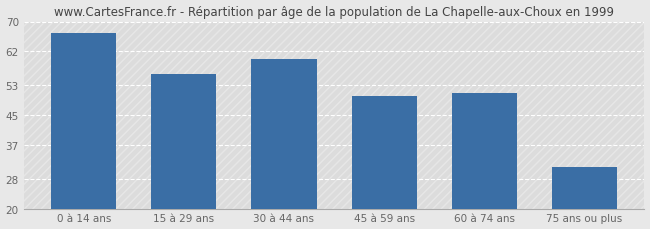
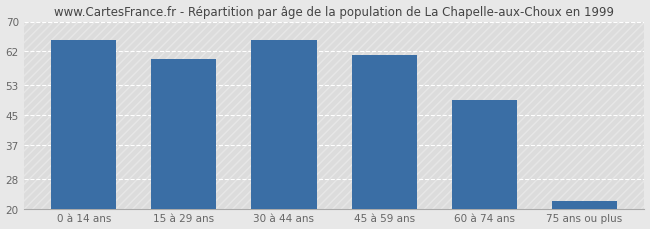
0 à 14 ans: 67 -> 65
15 à 29 ans: 56 -> 60
30 à 44 ans: 60 -> 65
45 à 59 ans: 50 -> 61
60 à 74 ans: 51 -> 49
75 ans ou plus: 31 -> 22
